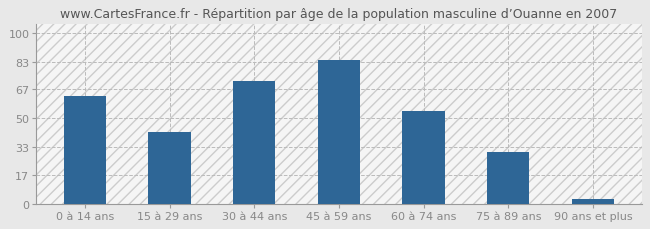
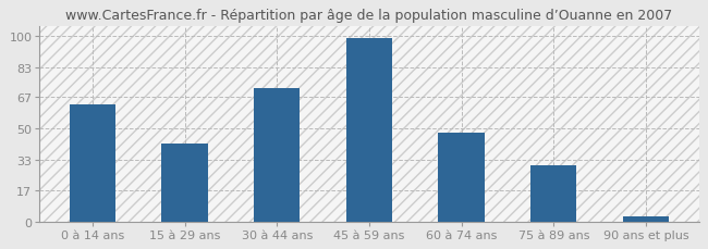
45 à 59 ans: 84 -> 99
60 à 74 ans: 54 -> 48
